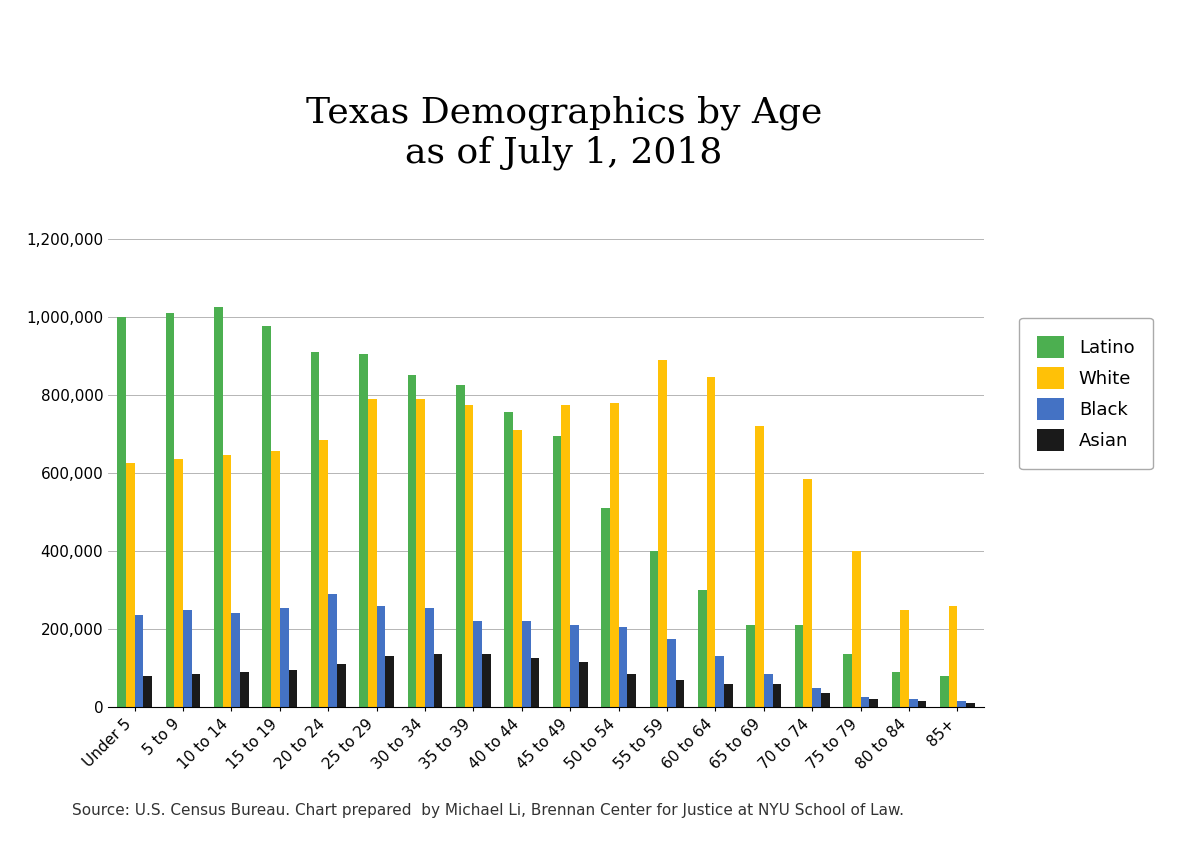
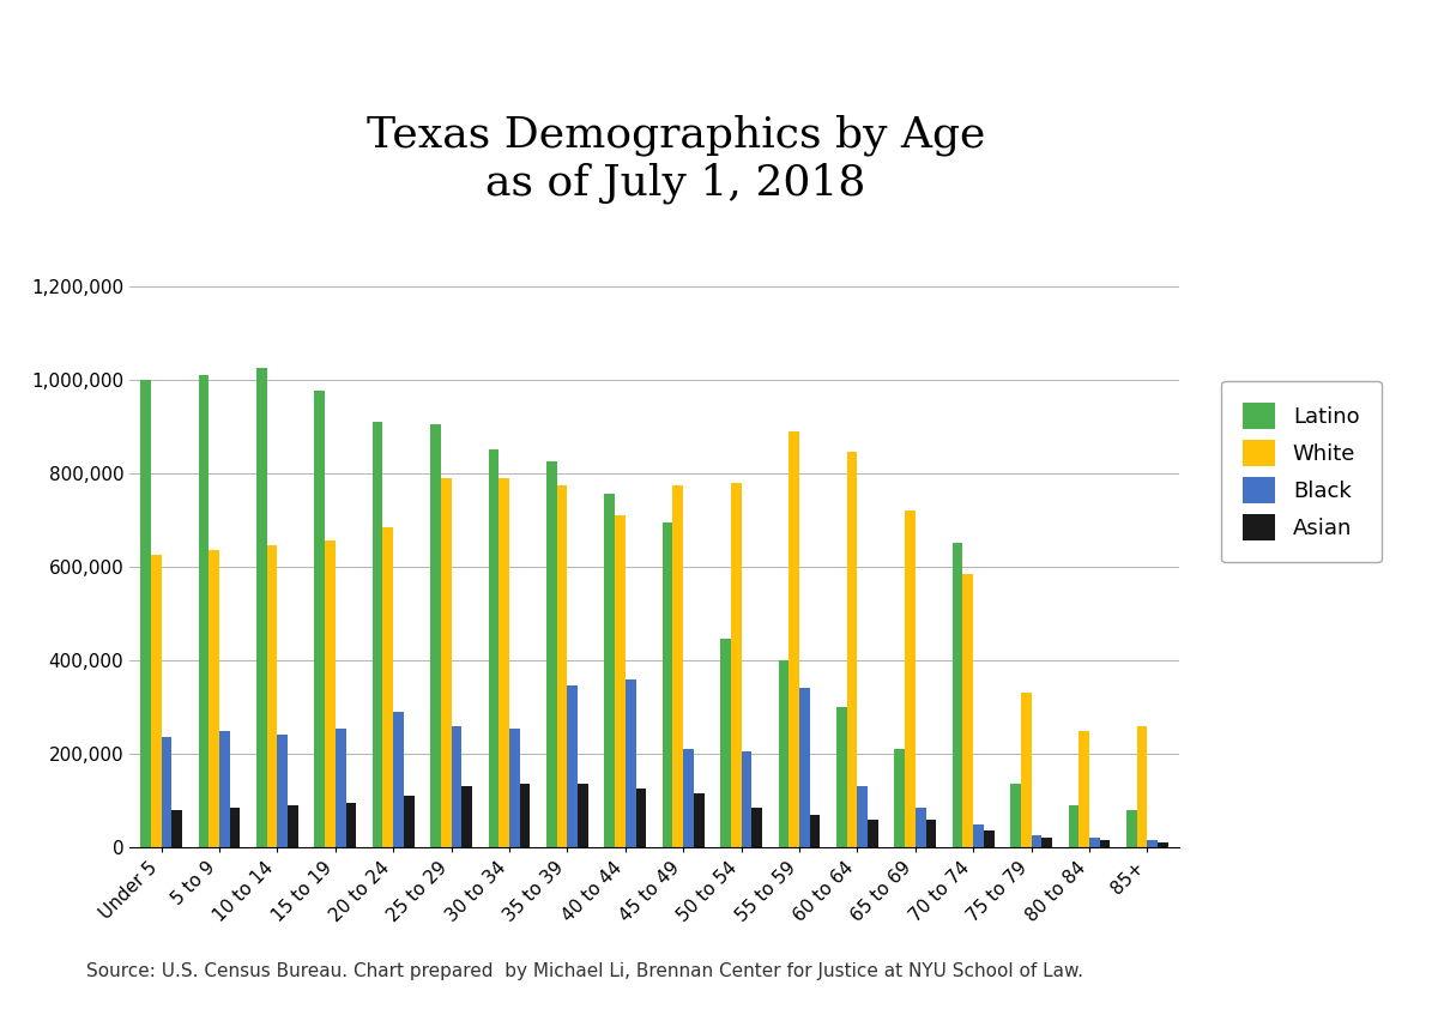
Black/35 to 39: 220,000 -> 345,000
Black/40 to 44: 220,000 -> 360,000
Latino/50 to 54: 510,000 -> 445,000
Black/55 to 59: 175,000 -> 340,000
Latino/70 to 74: 210,000 -> 650,000
White/75 to 79: 400,000 -> 330,000
